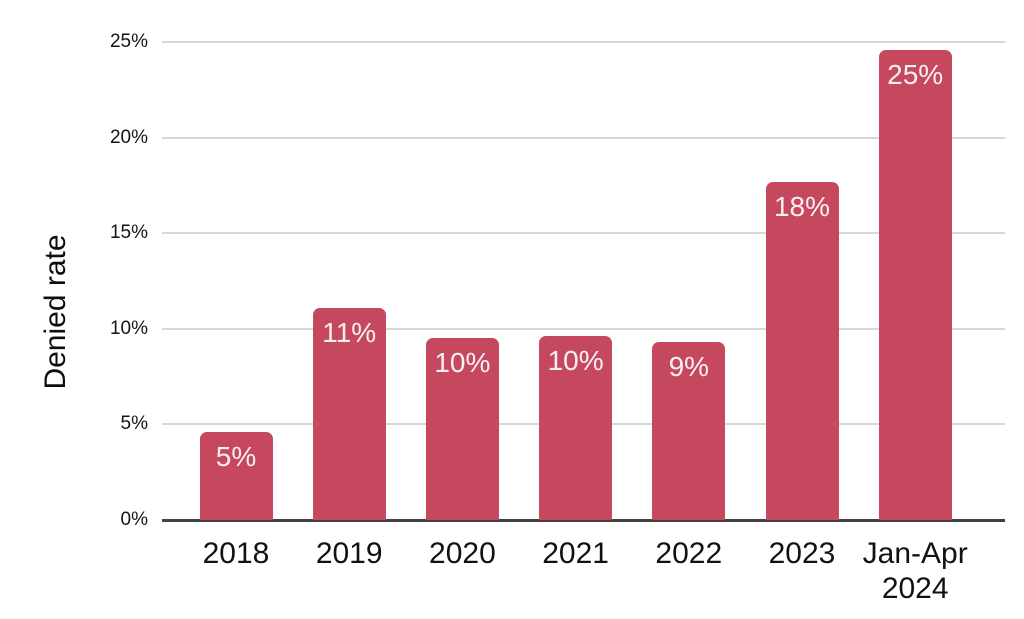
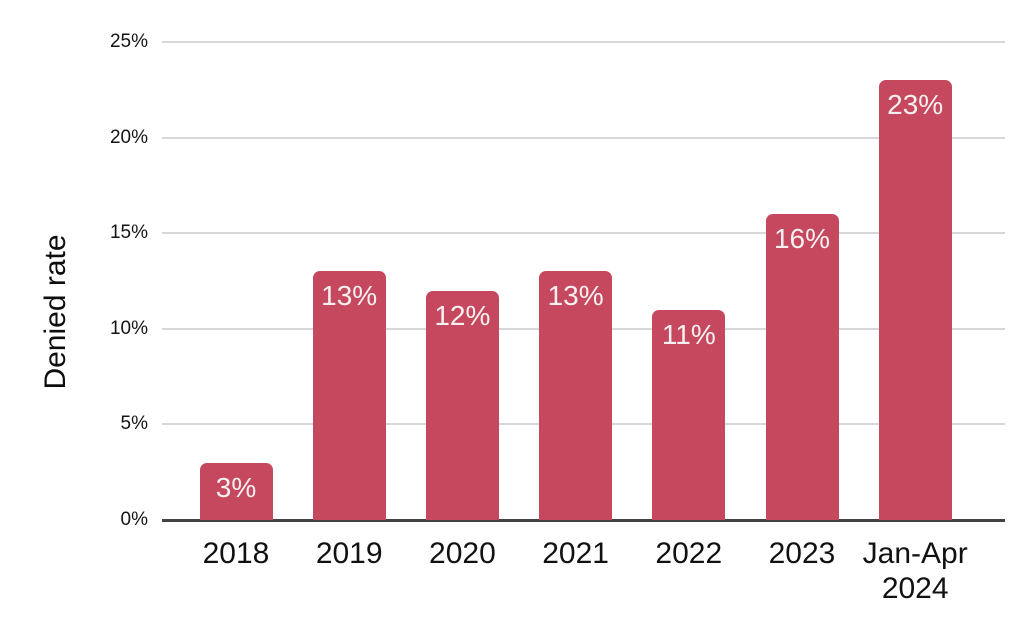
2018: 5% -> 3%
2019: 11% -> 13%
2020: 10% -> 12%
2021: 10% -> 13%
2022: 9% -> 11%
2023: 18% -> 16%
Jan-Apr 2024: 25% -> 23%
